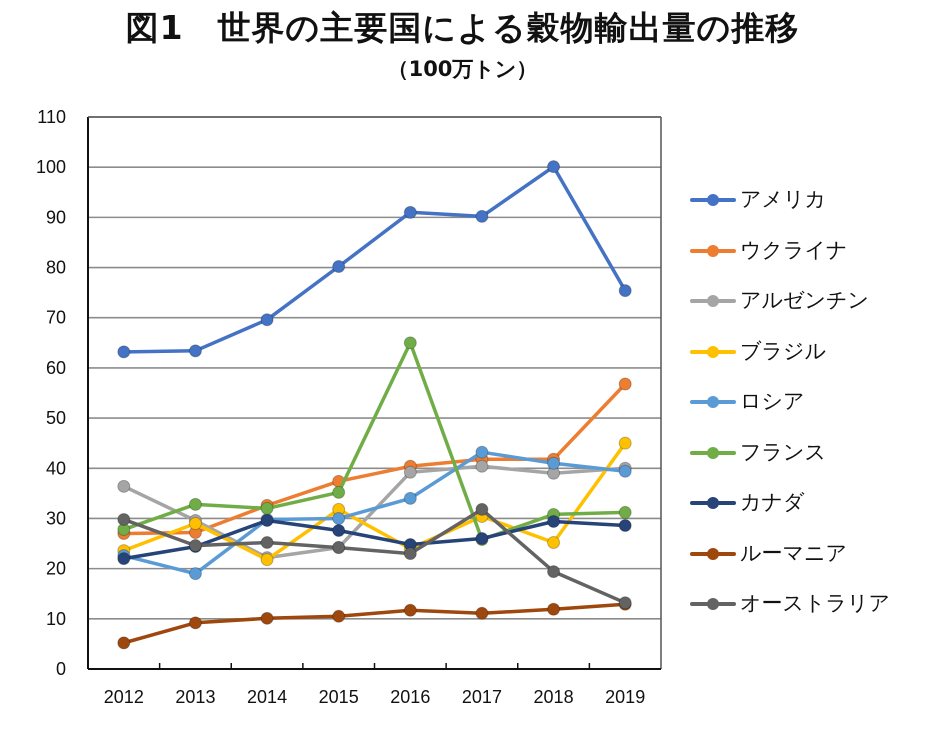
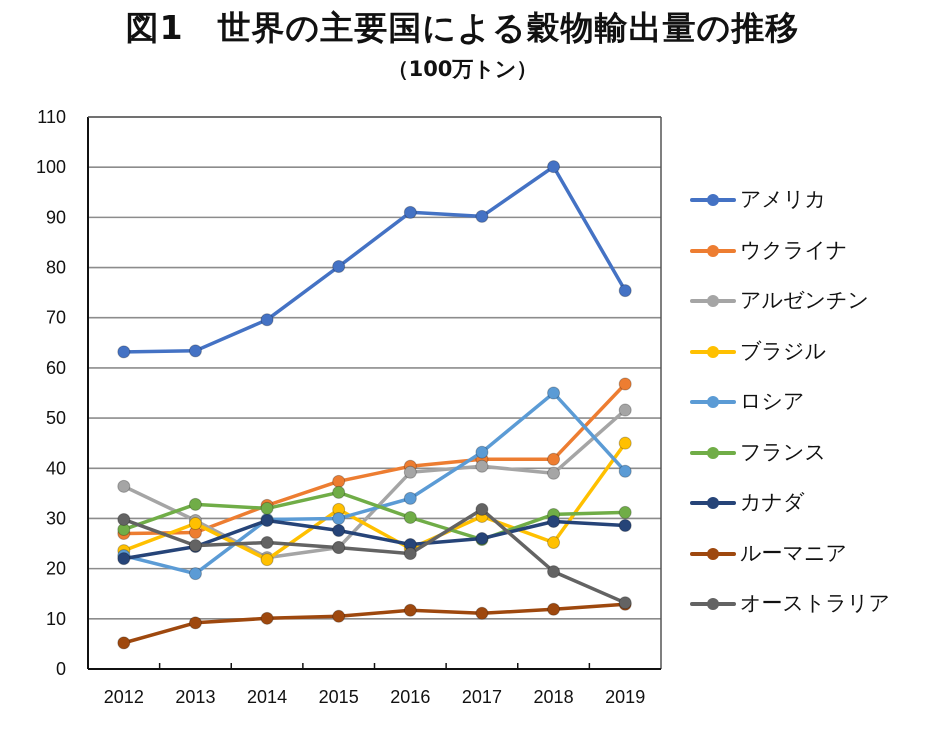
フランス/2016: 65 -> 30
ロシア/2018: 41 -> 55
アルゼンチン/2019: 40 -> 52
